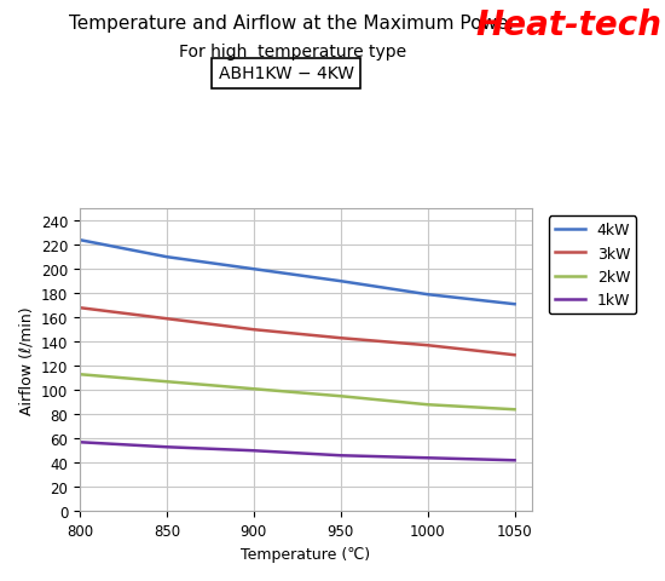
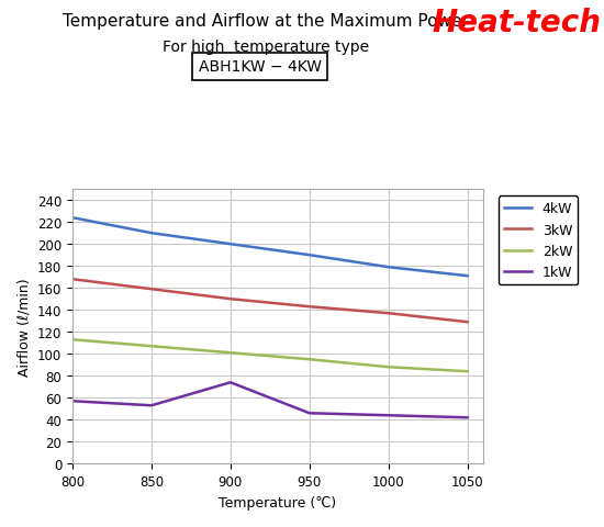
1kW/900: 50 -> 74
